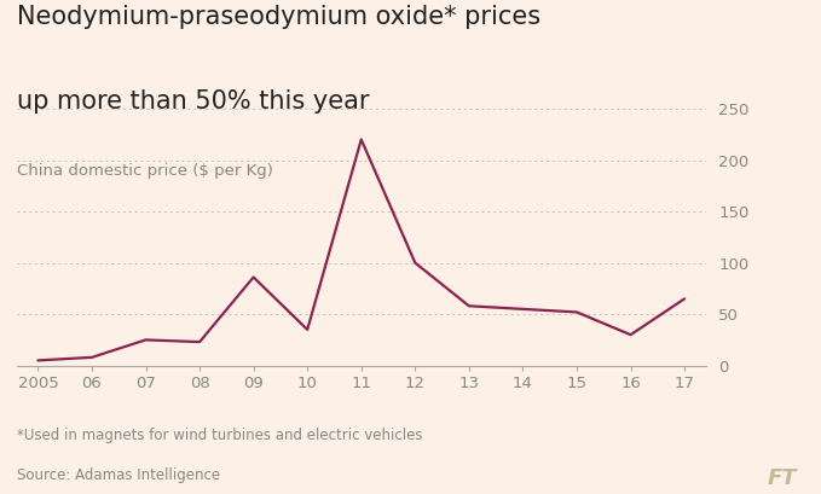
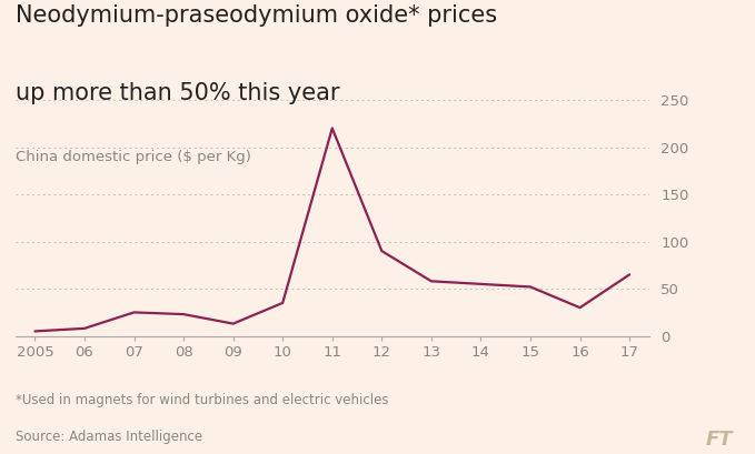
09: 86 -> 13
12: 100 -> 90
